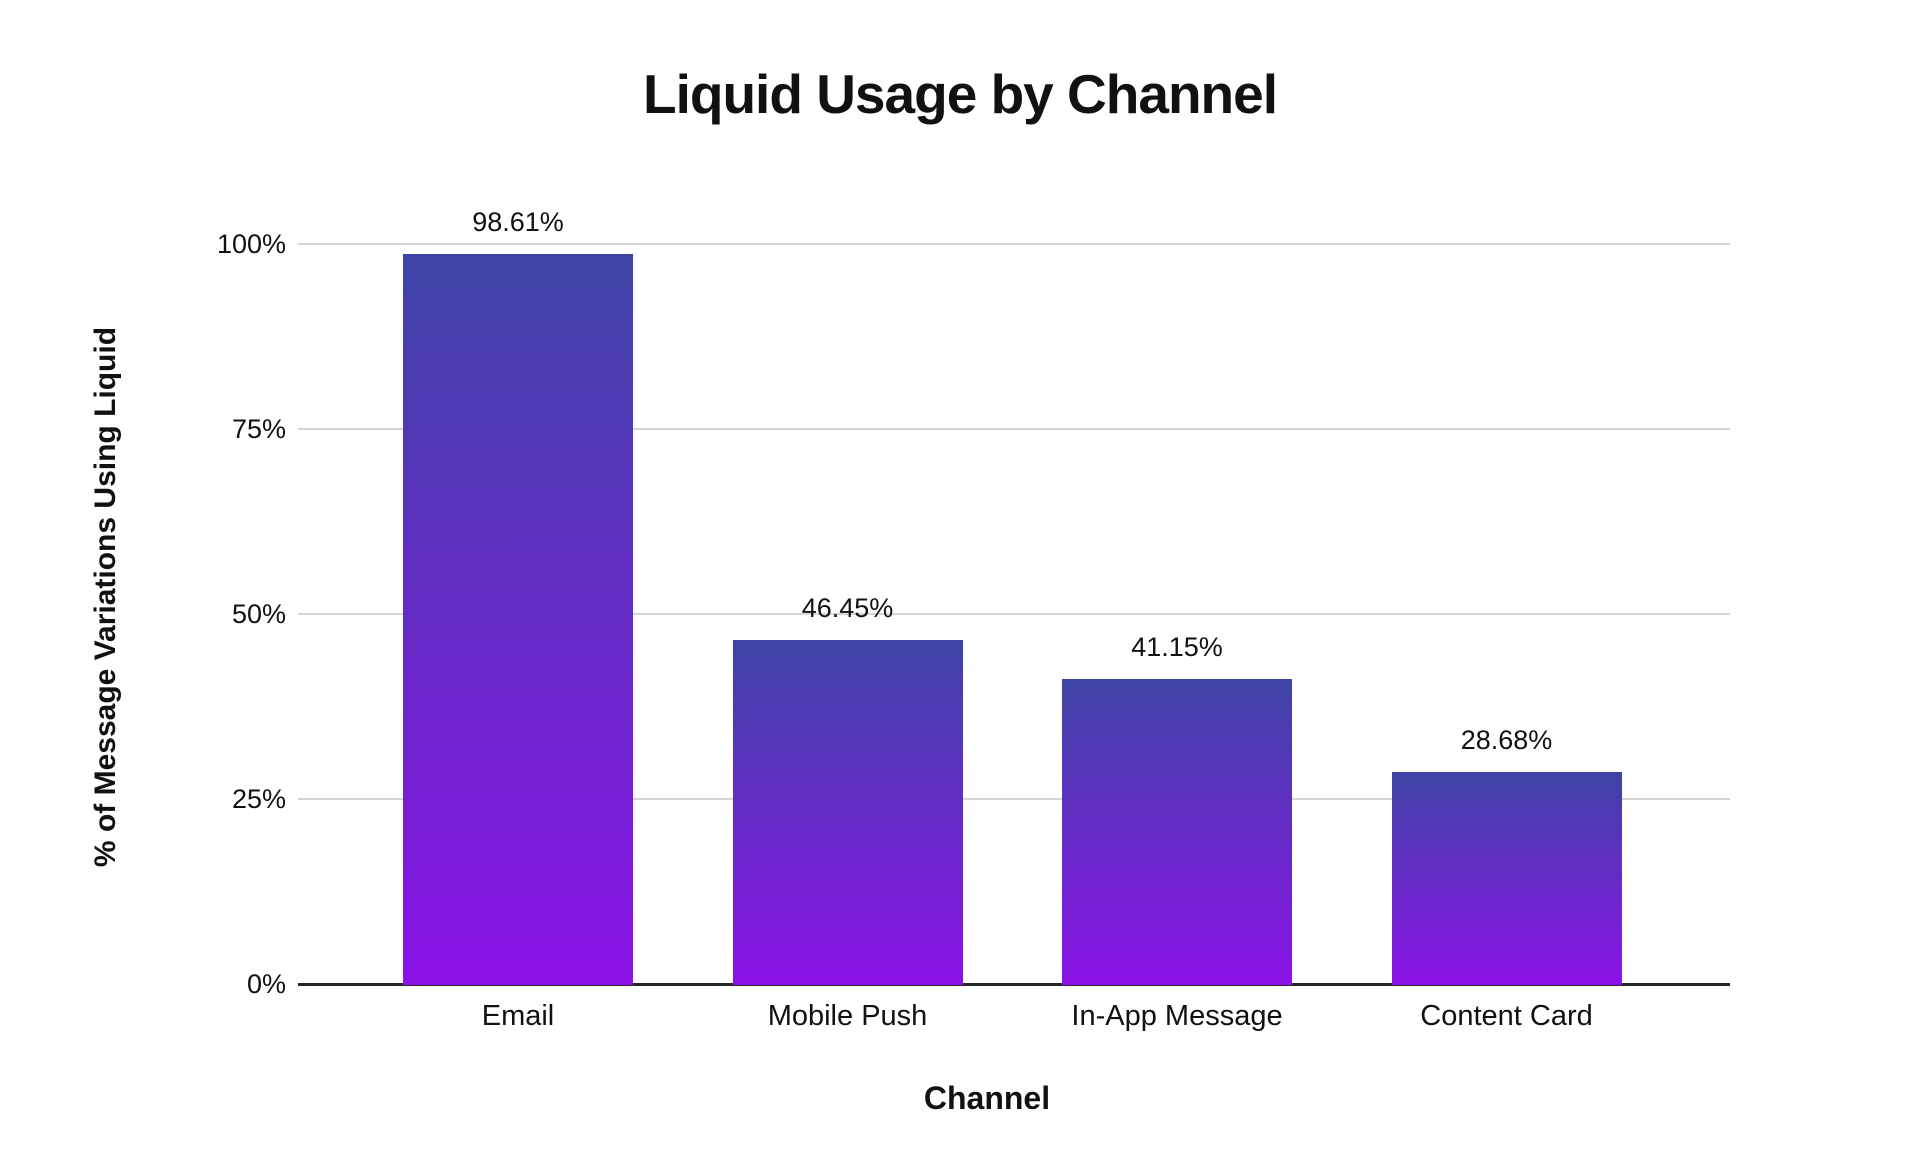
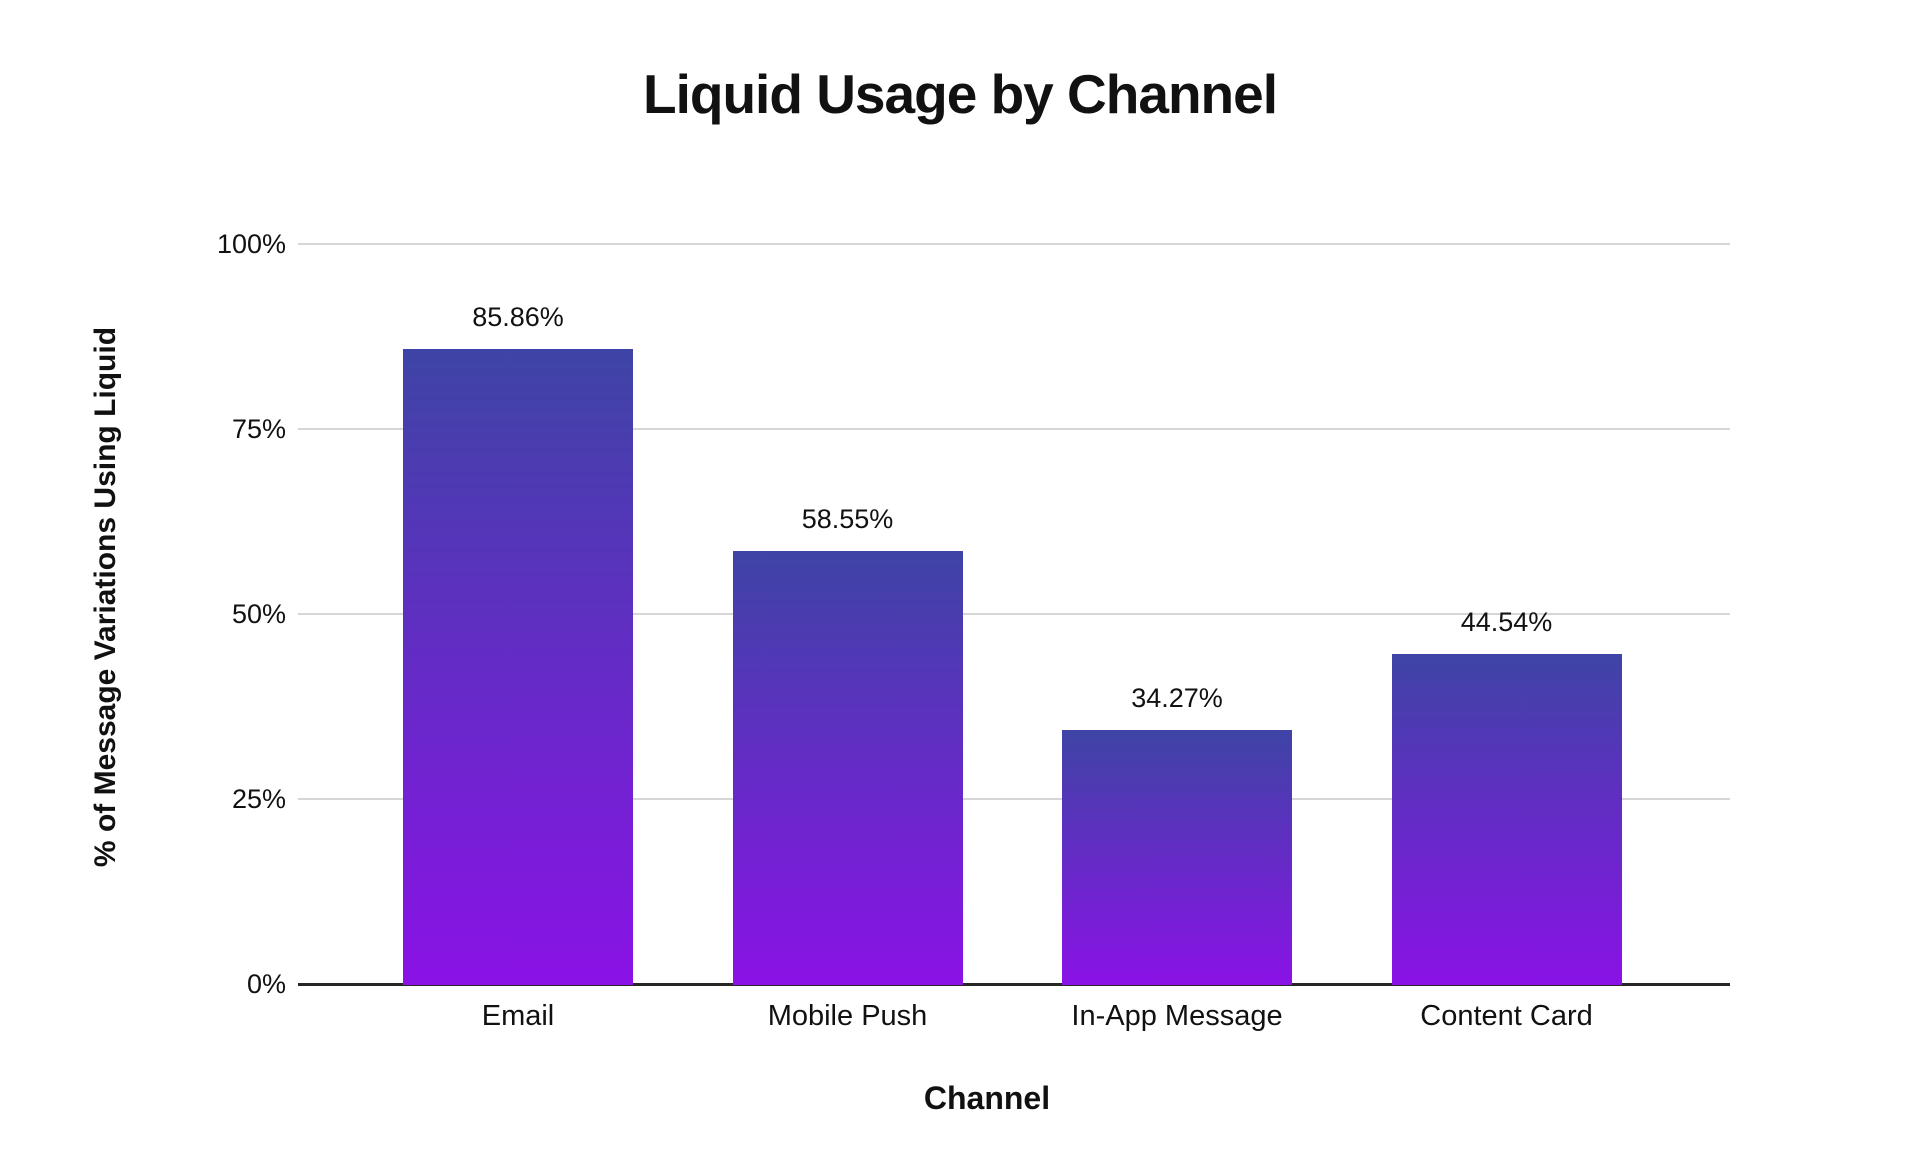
Email: 98.61% -> 85.86%
Mobile Push: 46.45% -> 58.55%
In-App Message: 41.15% -> 34.27%
Content Card: 28.68% -> 44.54%
